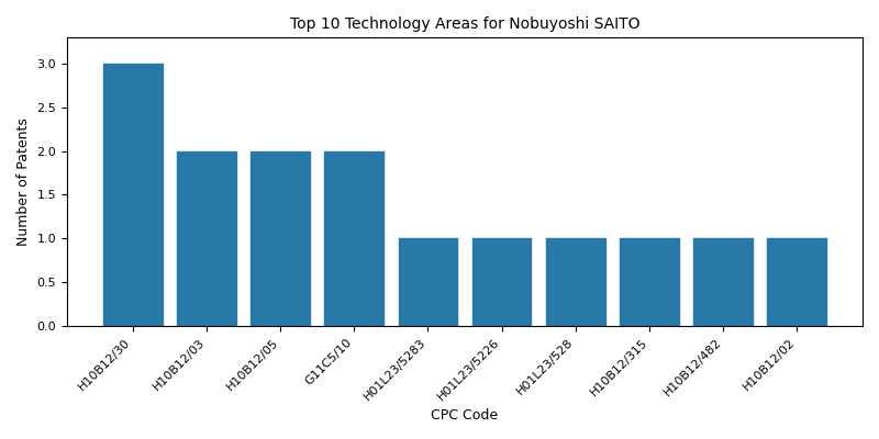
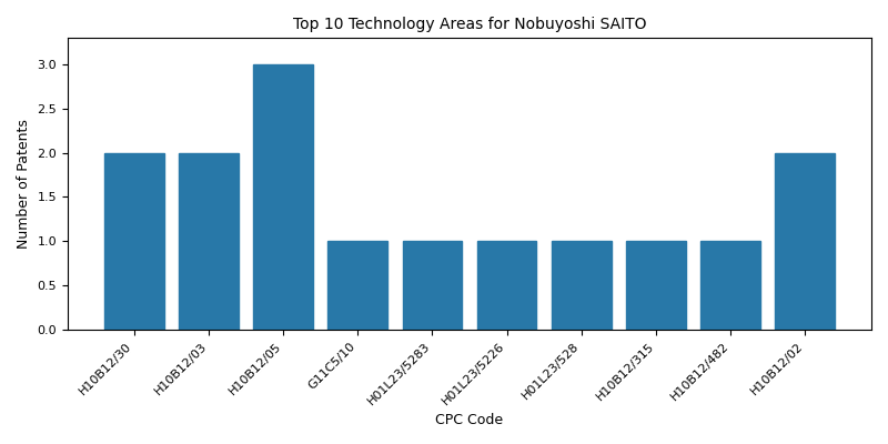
H10B12/30: 3 -> 2
H10B12/05: 2 -> 3
G11C5/10: 2 -> 1
H10B12/02: 1 -> 2
